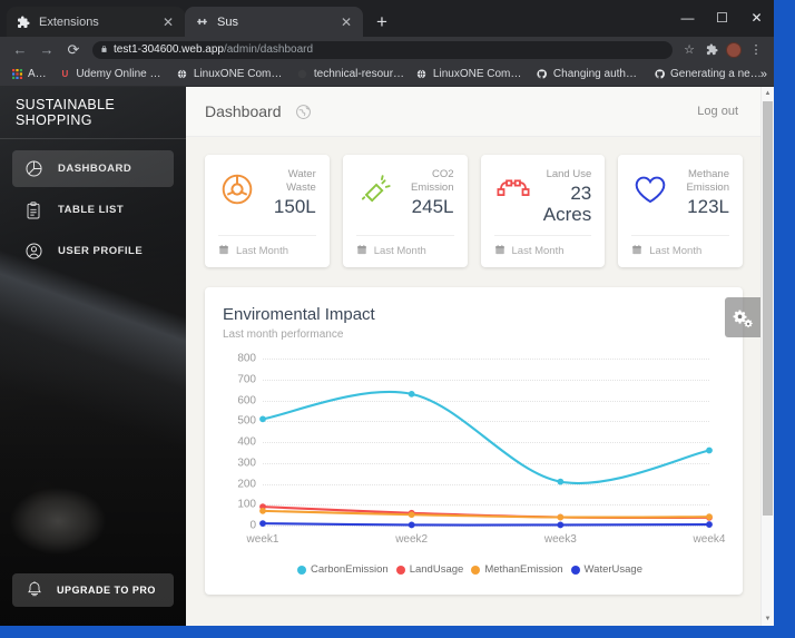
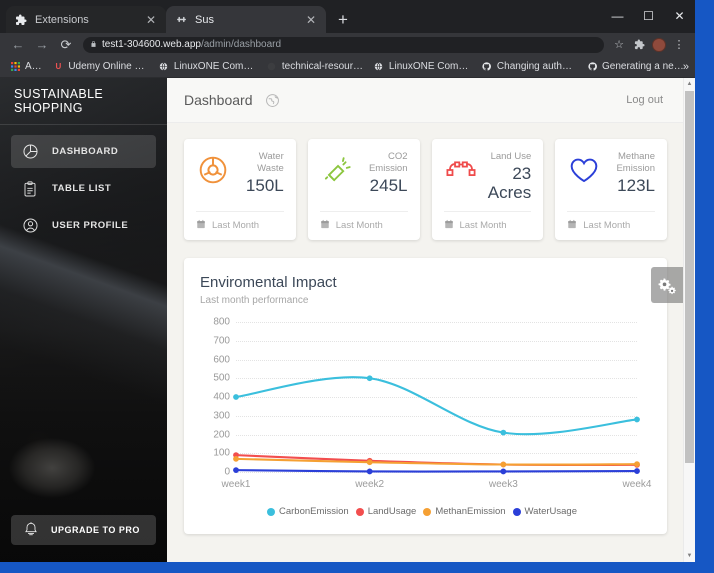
CarbonEmission/week1: 510 -> 400
CarbonEmission/week2: 630 -> 500
CarbonEmission/week4: 360 -> 280
